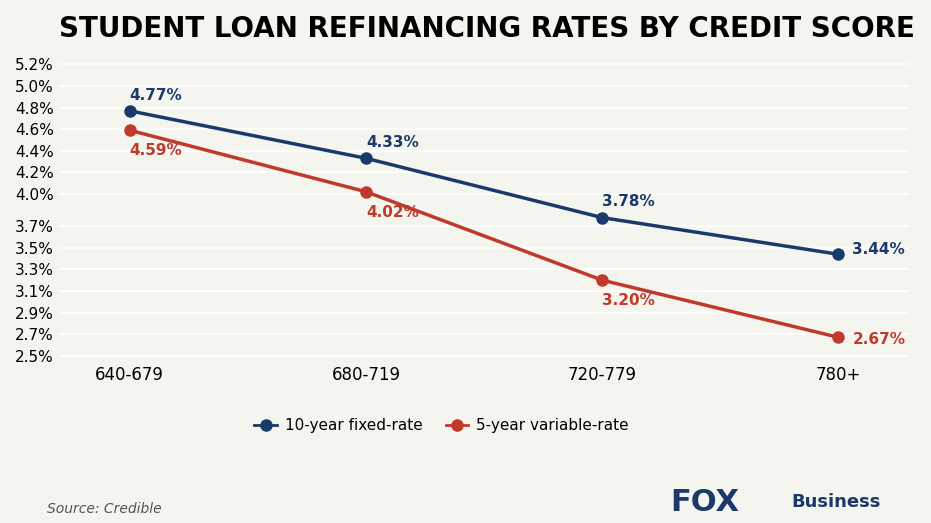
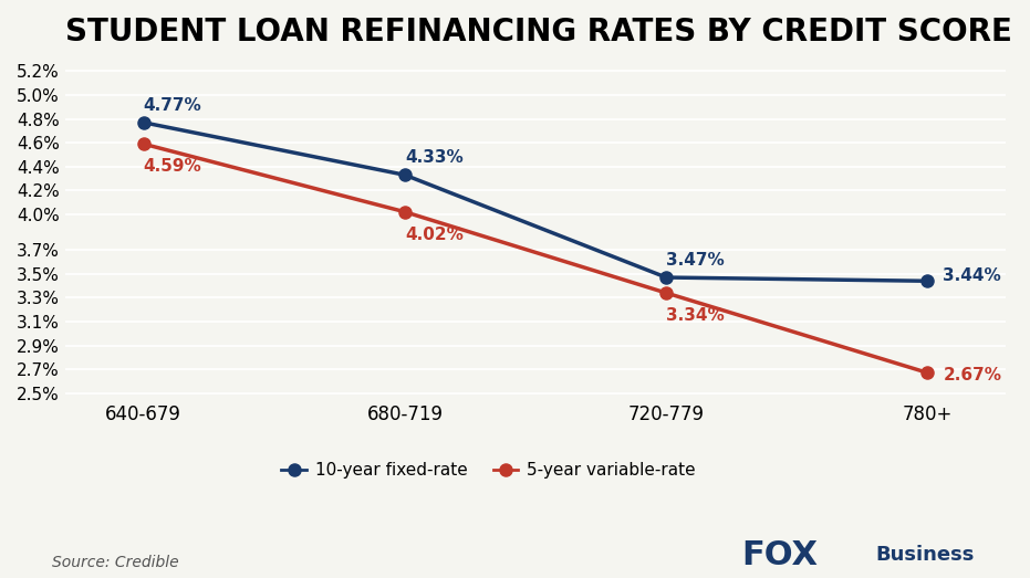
10-year fixed-rate/720-779: 3.78% -> 3.47%
5-year variable-rate/720-779: 3.20% -> 3.34%
